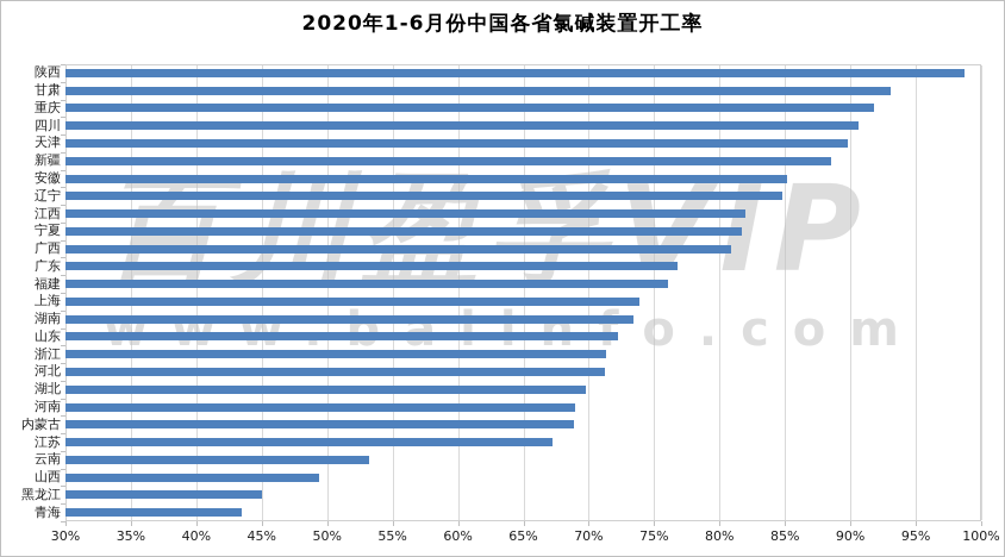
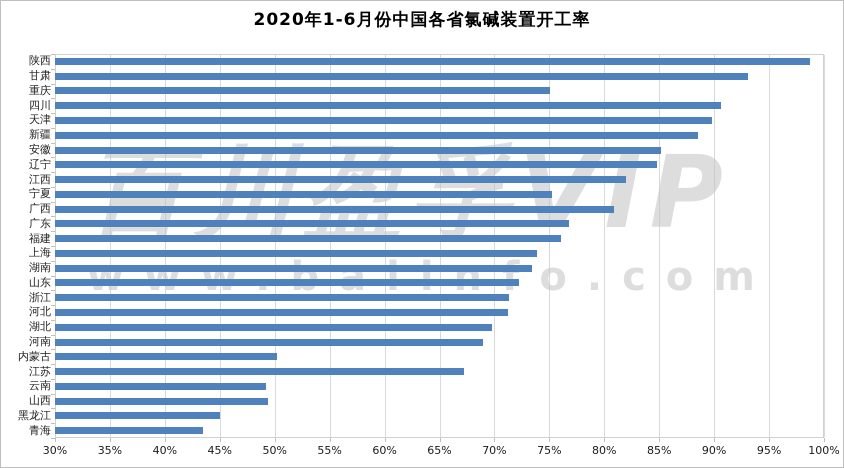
重庆: 91.8% -> 75.1%
宁夏: 81.7% -> 75.2%
内蒙古: 68.9% -> 50.2%
云南: 53.2% -> 49.2%
